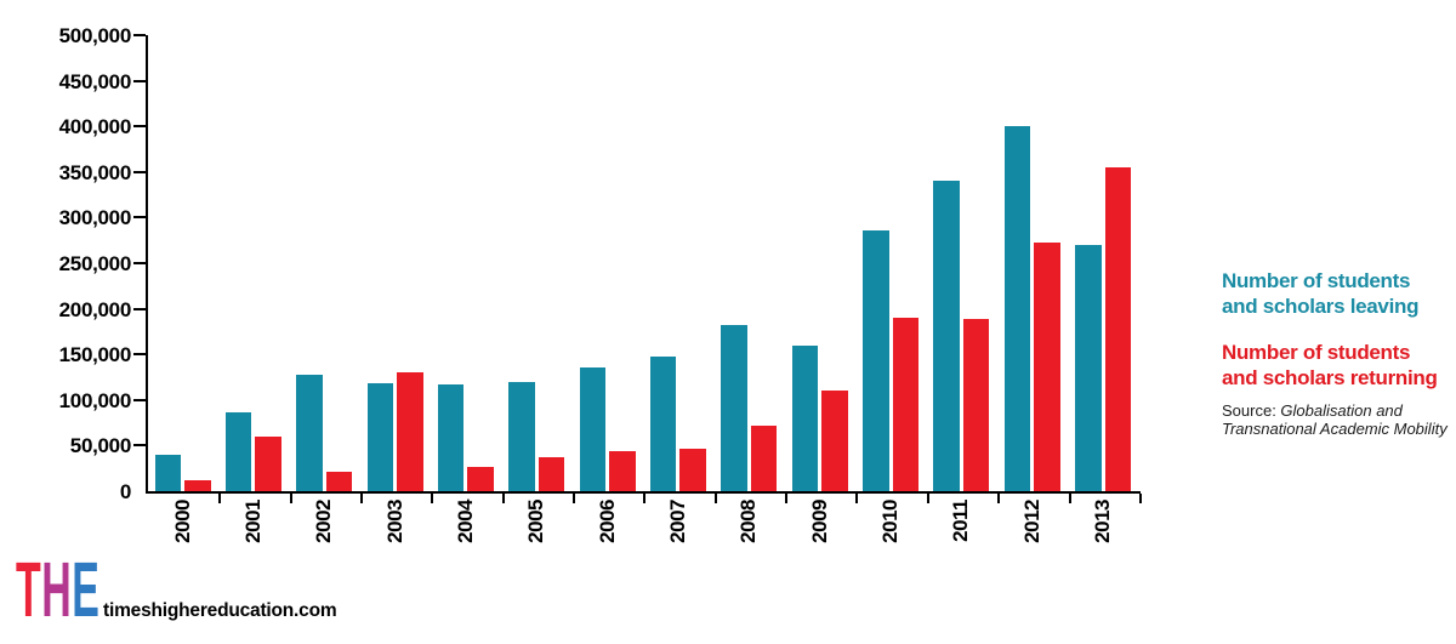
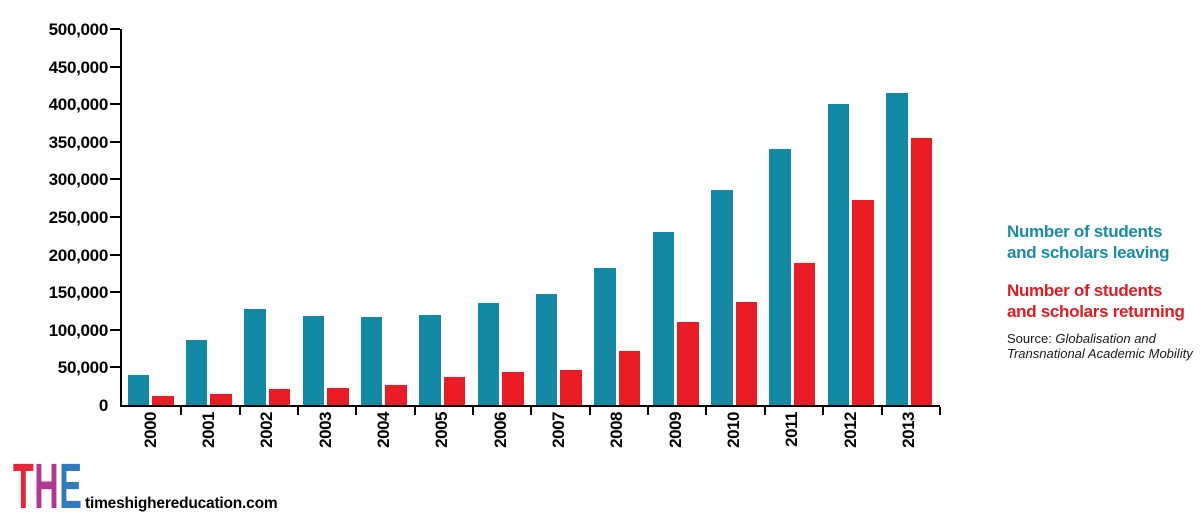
Number of students and scholars returning/2001: 60000 -> 20000
Number of students and scholars returning/2003: 130000 -> 20000
Number of students and scholars leaving/2009: 160000 -> 230000
Number of students and scholars returning/2010: 190000 -> 140000
Number of students and scholars leaving/2013: 270000 -> 420000
